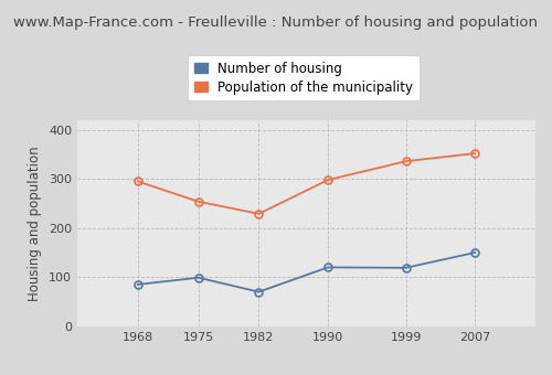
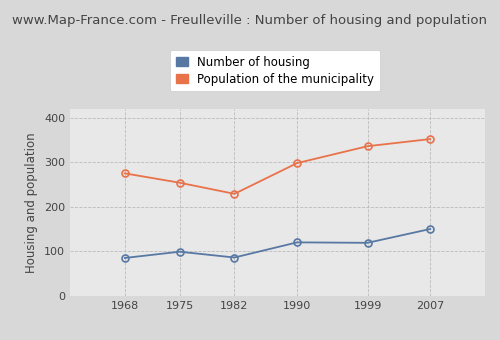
Population of the municipality/1968: 295 -> 275
Number of housing/1982: 70 -> 86
